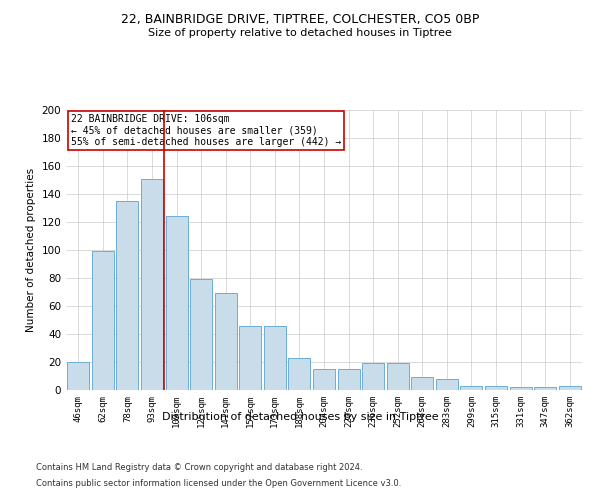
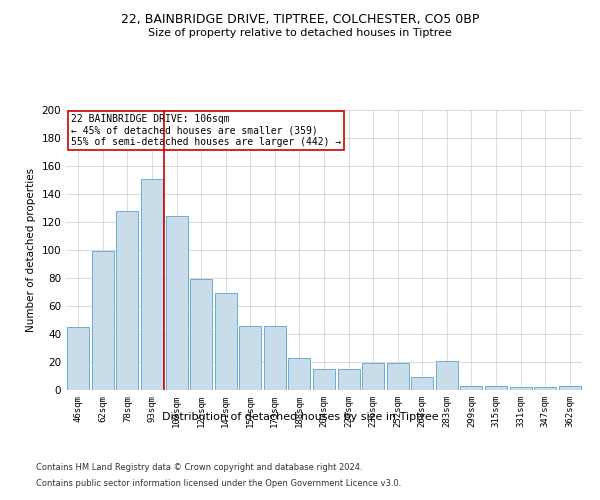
46sqm: 20 -> 45
78sqm: 135 -> 128
283sqm: 8 -> 21
